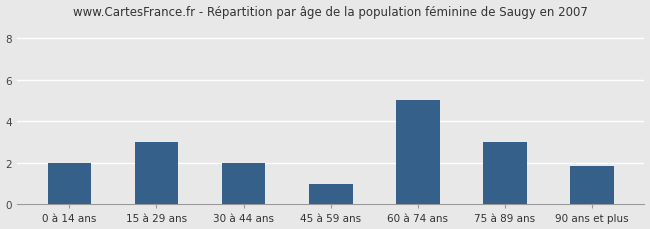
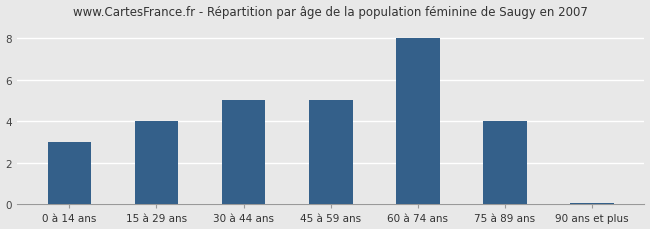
0 à 14 ans: 2.00 -> 3.00
15 à 29 ans: 3.00 -> 4.00
30 à 44 ans: 2.00 -> 5.00
45 à 59 ans: 1.00 -> 5.00
60 à 74 ans: 5.00 -> 8.00
75 à 89 ans: 3.00 -> 4.00
90 ans et plus: 1.85 -> 0.07
